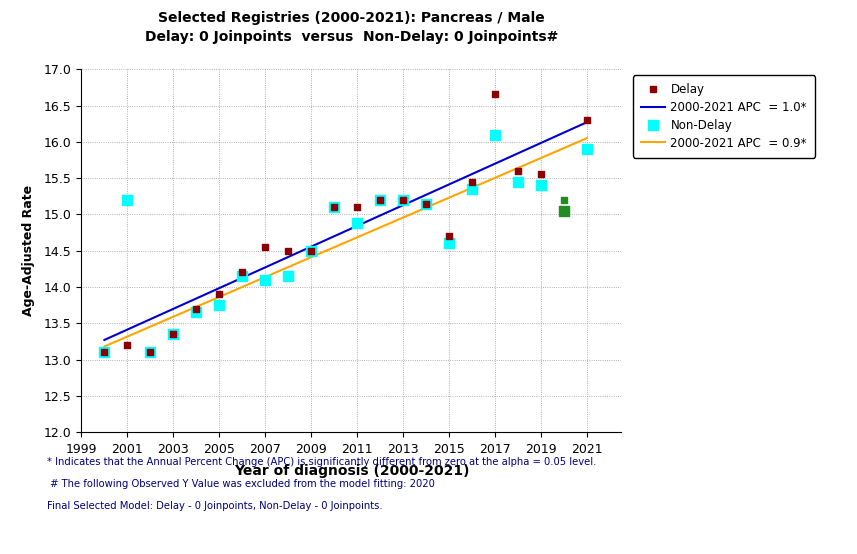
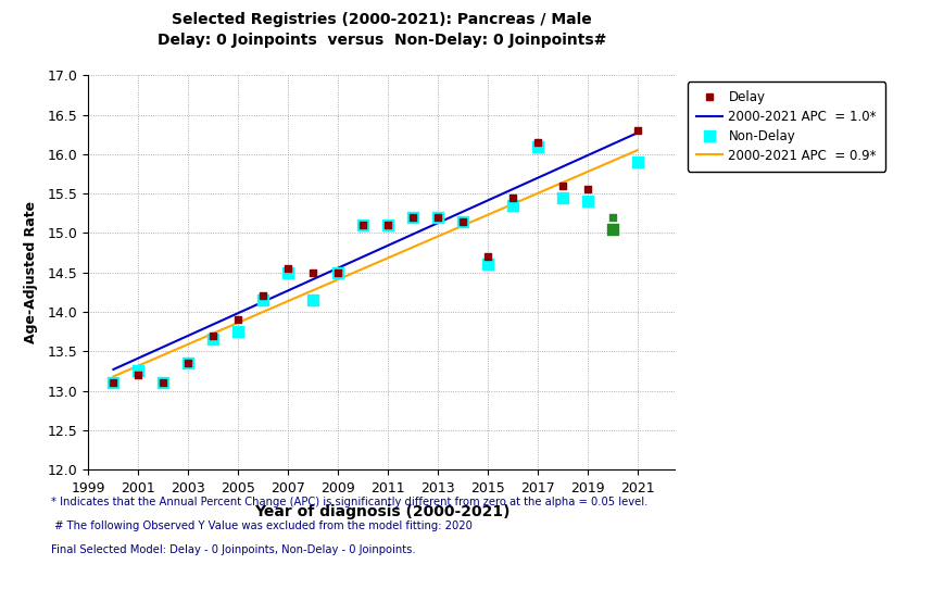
Non-Delay/2001: 15.20 -> 13.25
Non-Delay/2007: 14.10 -> 14.50
Non-Delay/2011: 14.88 -> 15.10
Delay/2017: 16.66 -> 16.15
